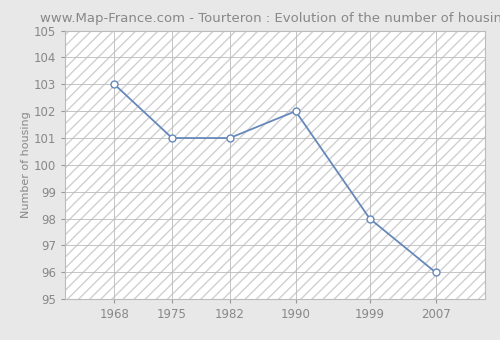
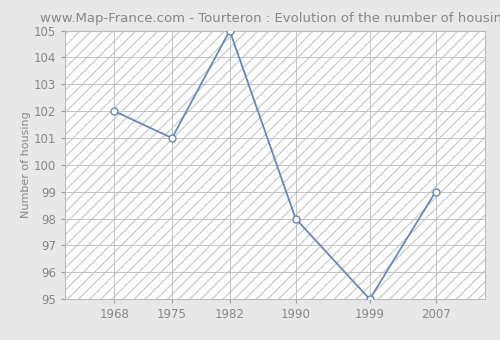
1968: 103 -> 102
1982: 101 -> 105
1990: 102 -> 98
1999: 98 -> 95
2007: 96 -> 99
